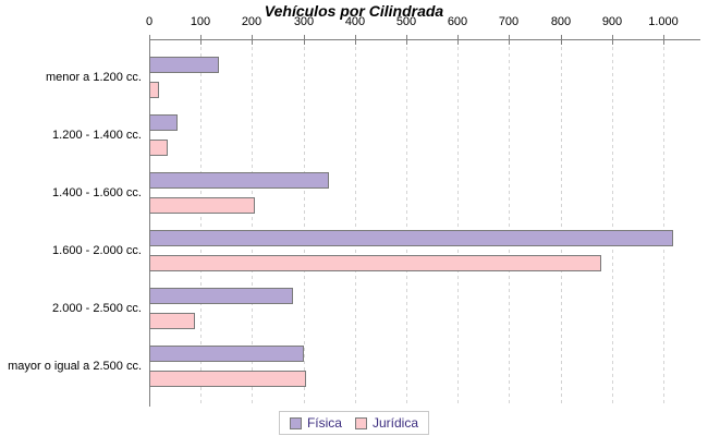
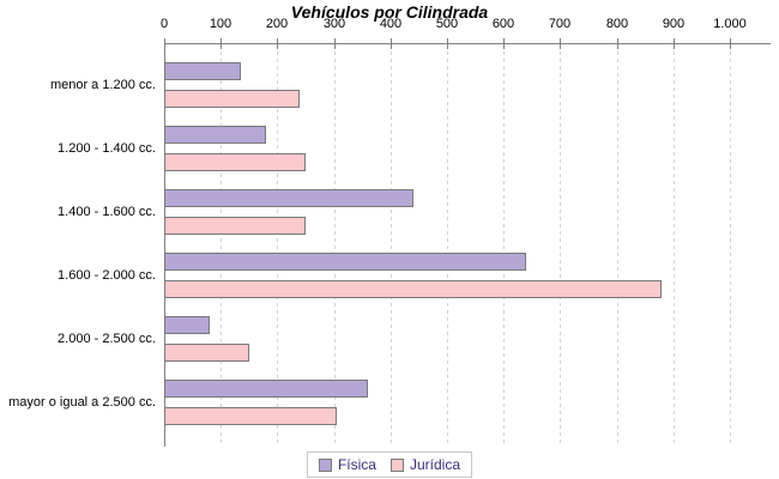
Jurídica/menor a 1.200 cc.: 20 -> 240
Física/1.200 - 1.400 cc.: 60 -> 180
Jurídica/1.200 - 1.400 cc.: 40 -> 250
Física/1.400 - 1.600 cc.: 350 -> 440
Jurídica/1.400 - 1.600 cc.: 200 -> 250
Física/1.600 - 2.000 cc.: 1020 -> 640
Física/2.000 - 2.500 cc.: 280 -> 80
Jurídica/2.000 - 2.500 cc.: 90 -> 150
Física/mayor o igual a 2.500 cc.: 300 -> 360
